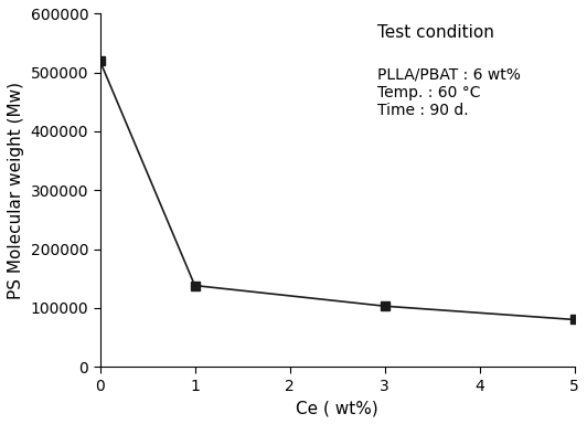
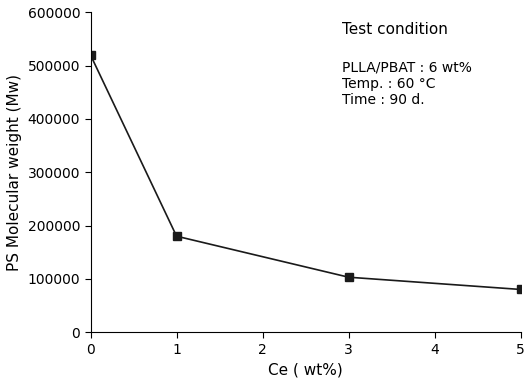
1: 138000 -> 180000
